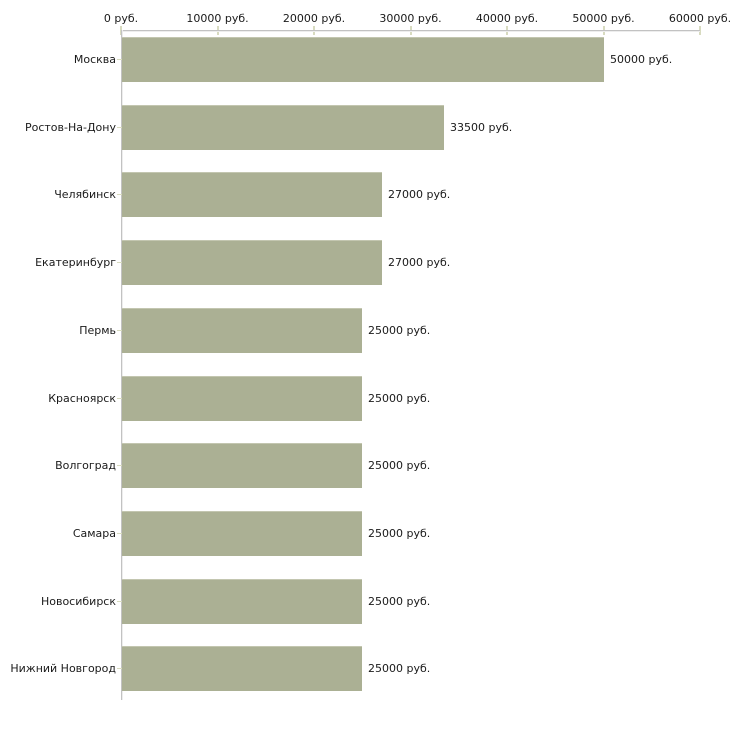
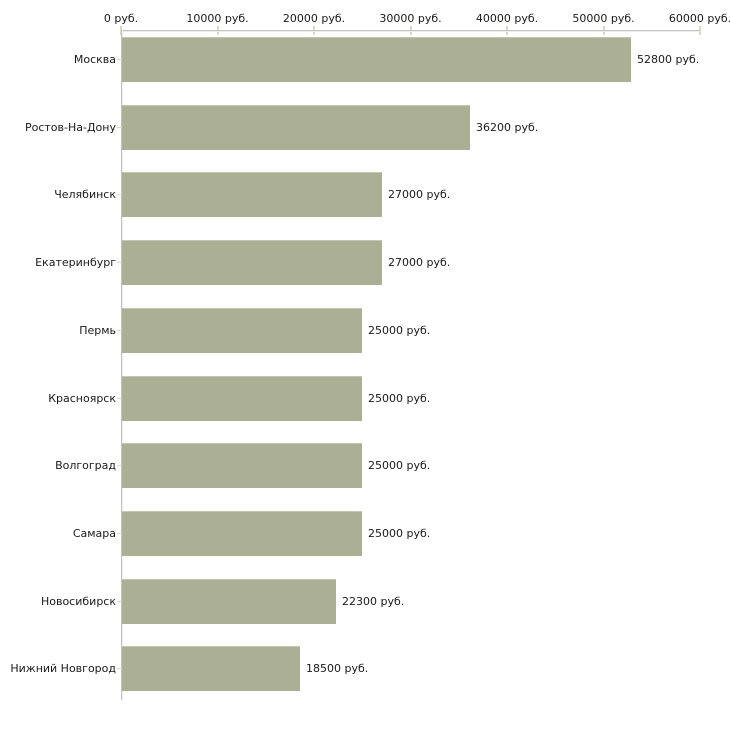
Москва: 50000 -> 52800
Ростов-На-Дону: 33500 -> 36200
Новосибирск: 25000 -> 22300
Нижний Новгород: 25000 -> 18500
